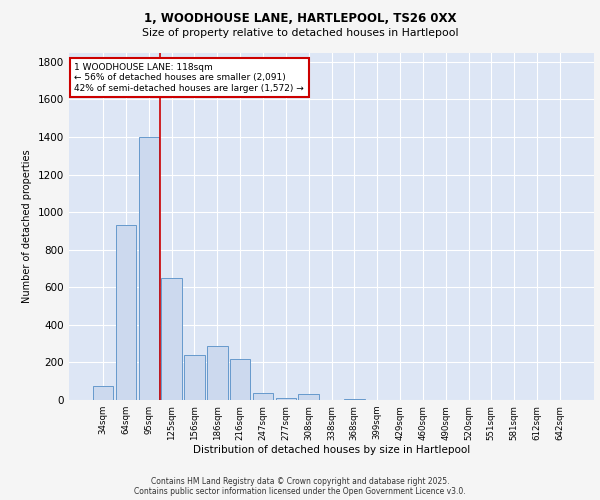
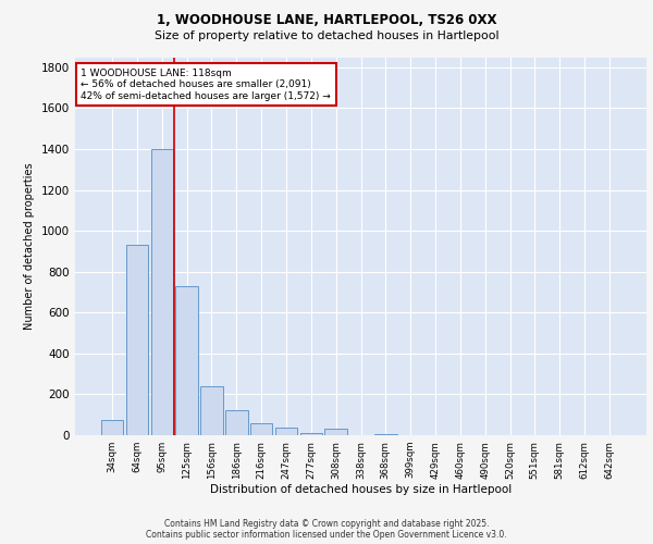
125sqm: 650 -> 730
186sqm: 290 -> 120
216sqm: 220 -> 60
